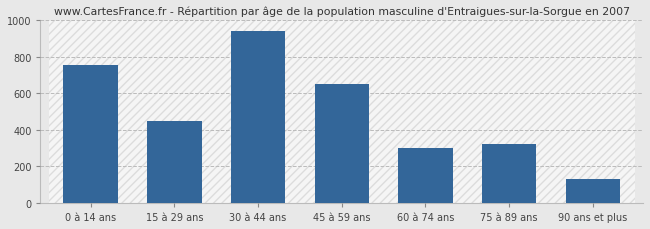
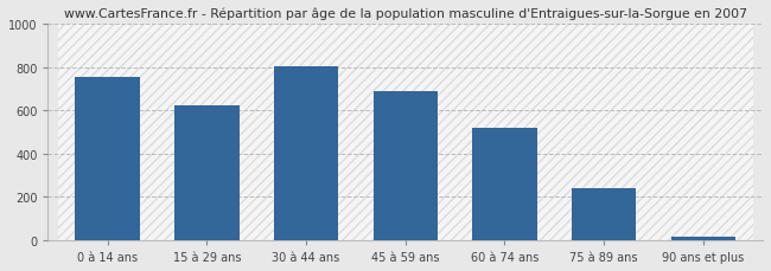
15 à 29 ans: 450 -> 620
30 à 44 ans: 940 -> 800
45 à 59 ans: 650 -> 690
60 à 74 ans: 300 -> 520
75 à 89 ans: 320 -> 240
90 ans et plus: 130 -> 20
